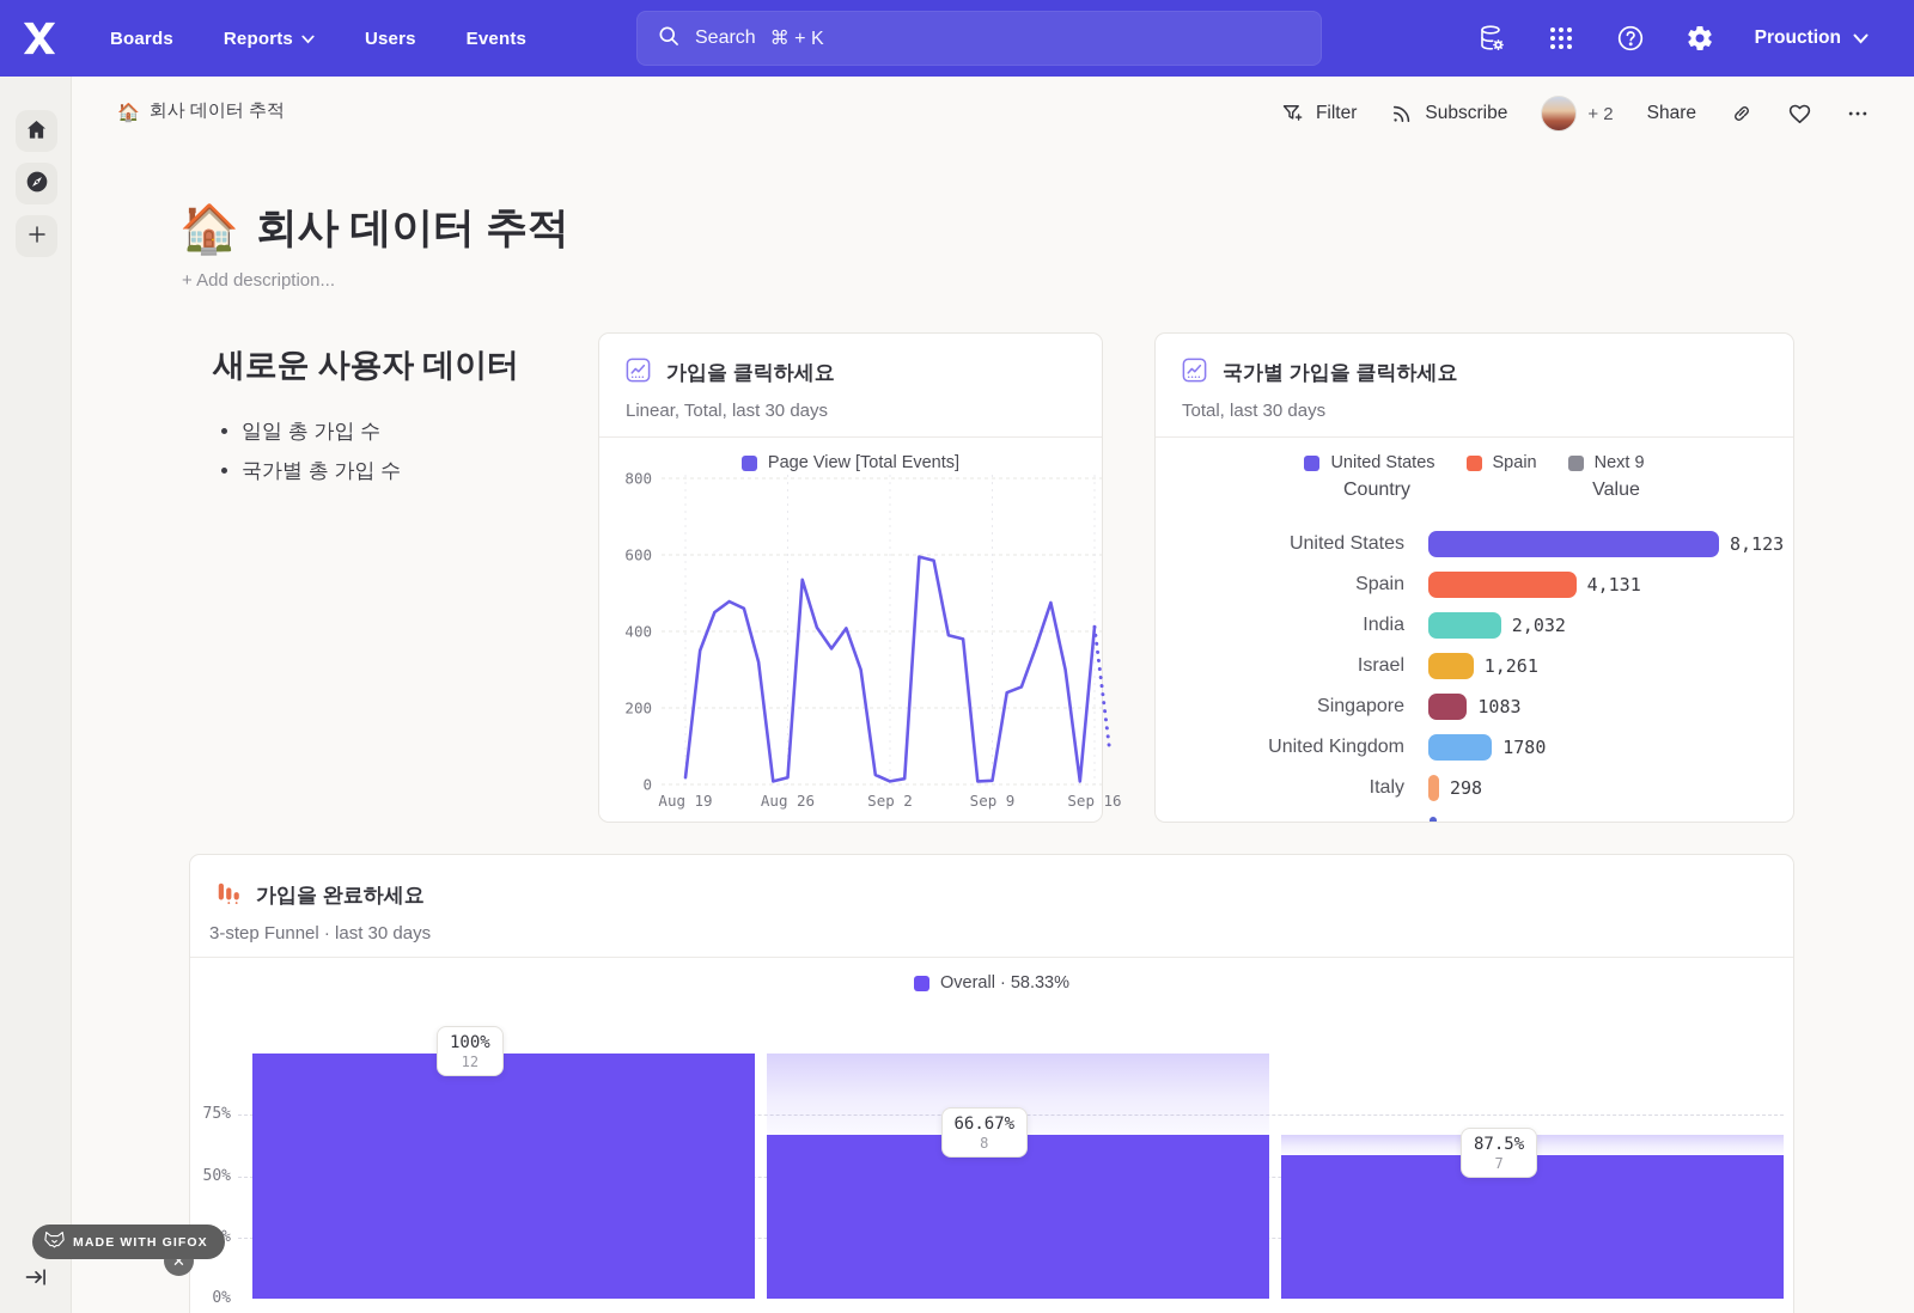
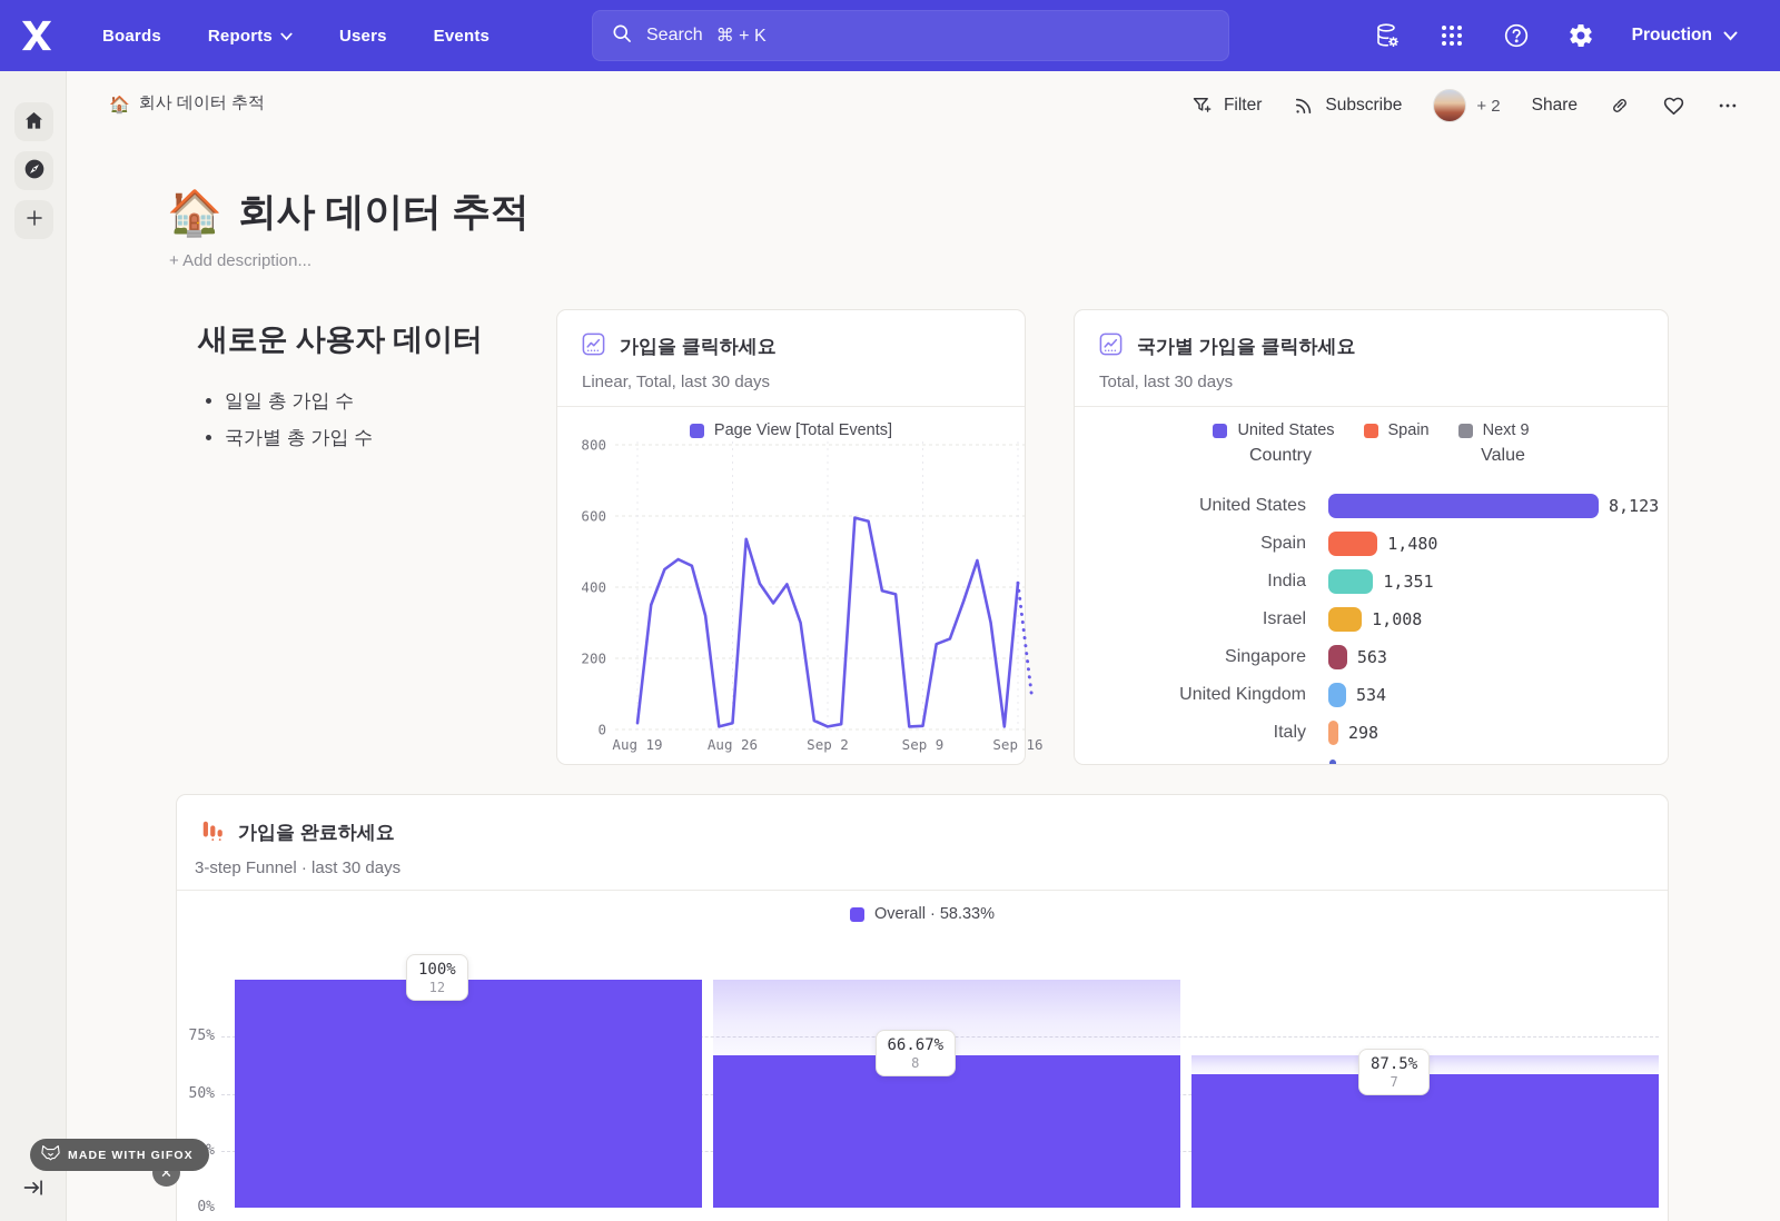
국가별 가입을 클릭하세요/Spain: 4,131 -> 1,480
국가별 가입을 클릭하세요/India: 2,032 -> 1,351
국가별 가입을 클릭하세요/Israel: 1,261 -> 1,008
국가별 가입을 클릭하세요/Singapore: 1083 -> 563
국가별 가입을 클릭하세요/United Kingdom: 1780 -> 534
